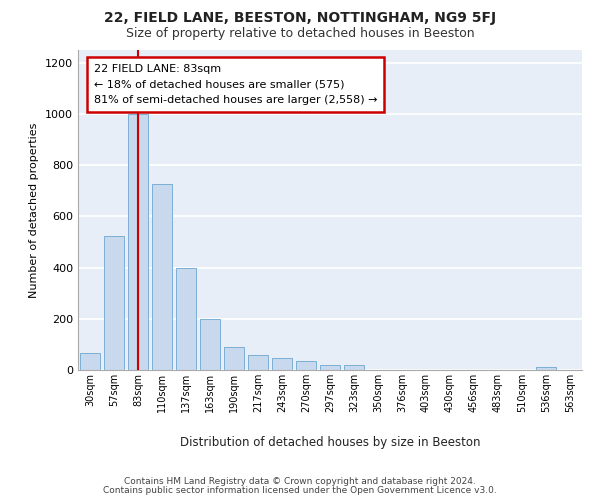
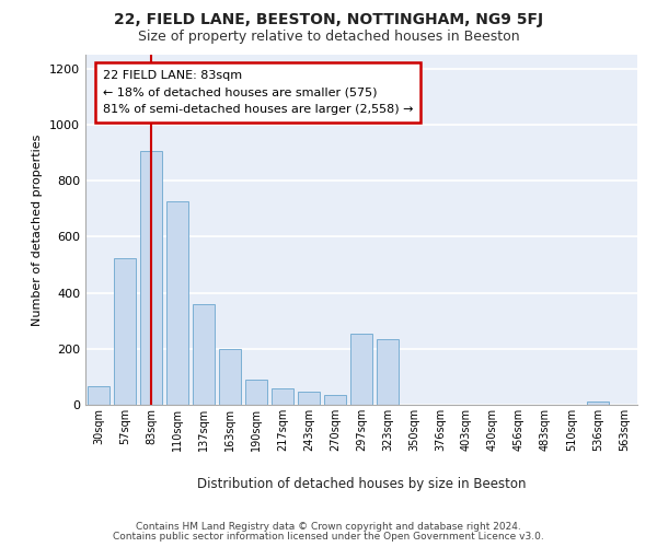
83sqm: 1000 -> 905
137sqm: 400 -> 360
297sqm: 20 -> 255
323sqm: 20 -> 235
